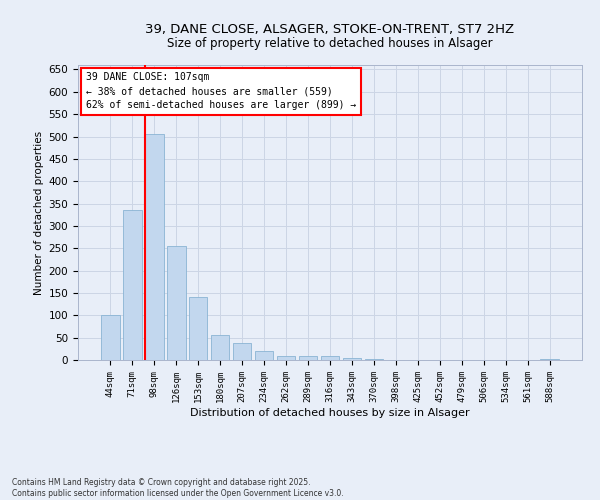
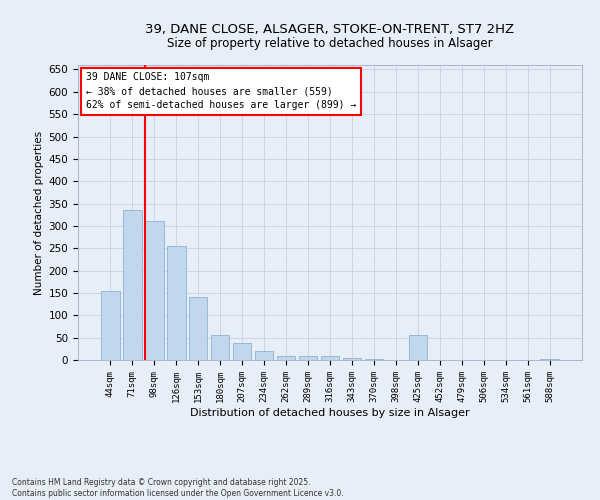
44sqm: 100 -> 155
98sqm: 505 -> 310
425sqm: 1 -> 55
